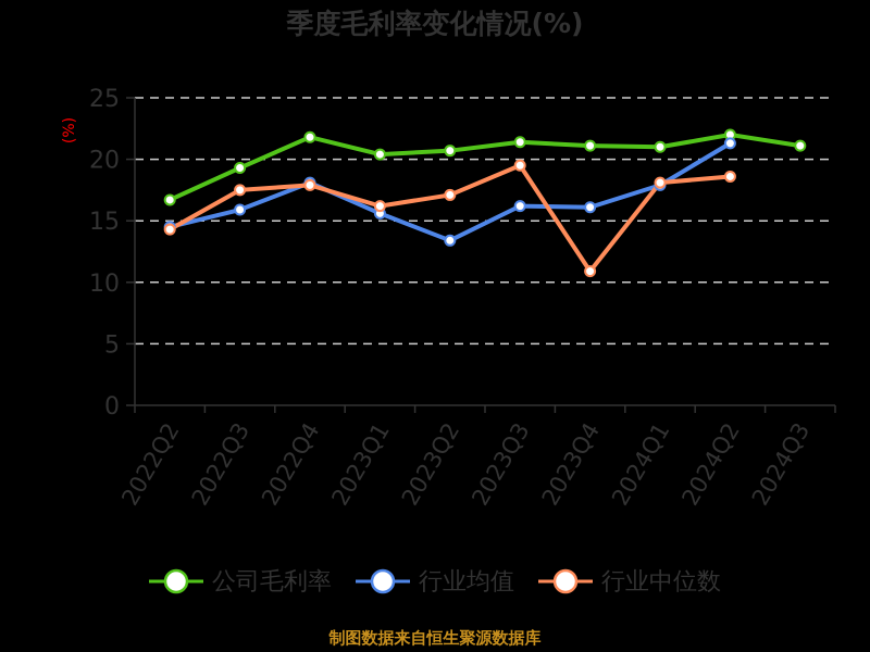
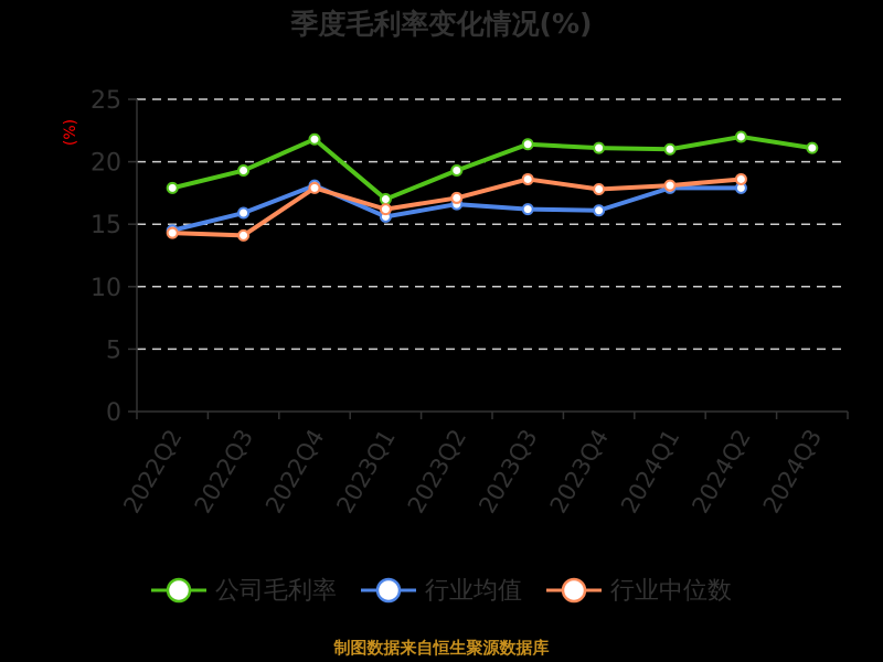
公司毛利率/2022Q2: 16.7 -> 17.9
行业中位数/2022Q3: 17.5 -> 14.1
公司毛利率/2023Q1: 20.4 -> 17.0
公司毛利率/2023Q2: 20.7 -> 19.3
行业均值/2023Q2: 13.4 -> 16.6
行业中位数/2023Q3: 19.5 -> 18.6
行业中位数/2023Q4: 10.9 -> 17.8
行业均值/2024Q2: 21.3 -> 17.9
